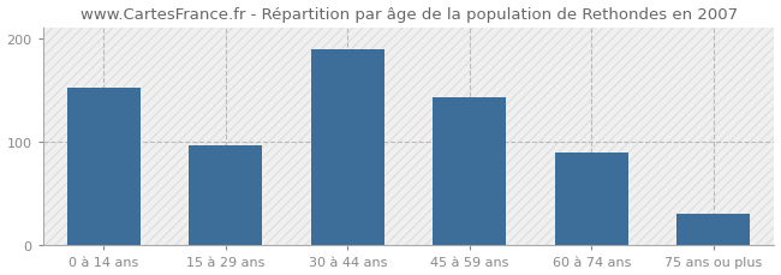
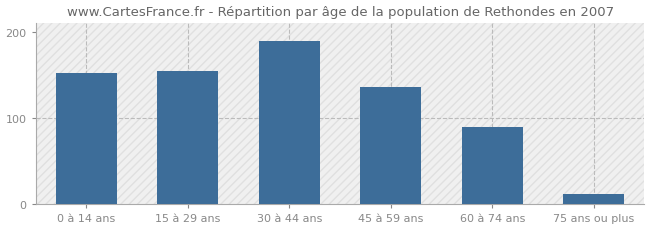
15 à 29 ans: 97 -> 154
45 à 59 ans: 143 -> 136
75 ans ou plus: 30 -> 12
